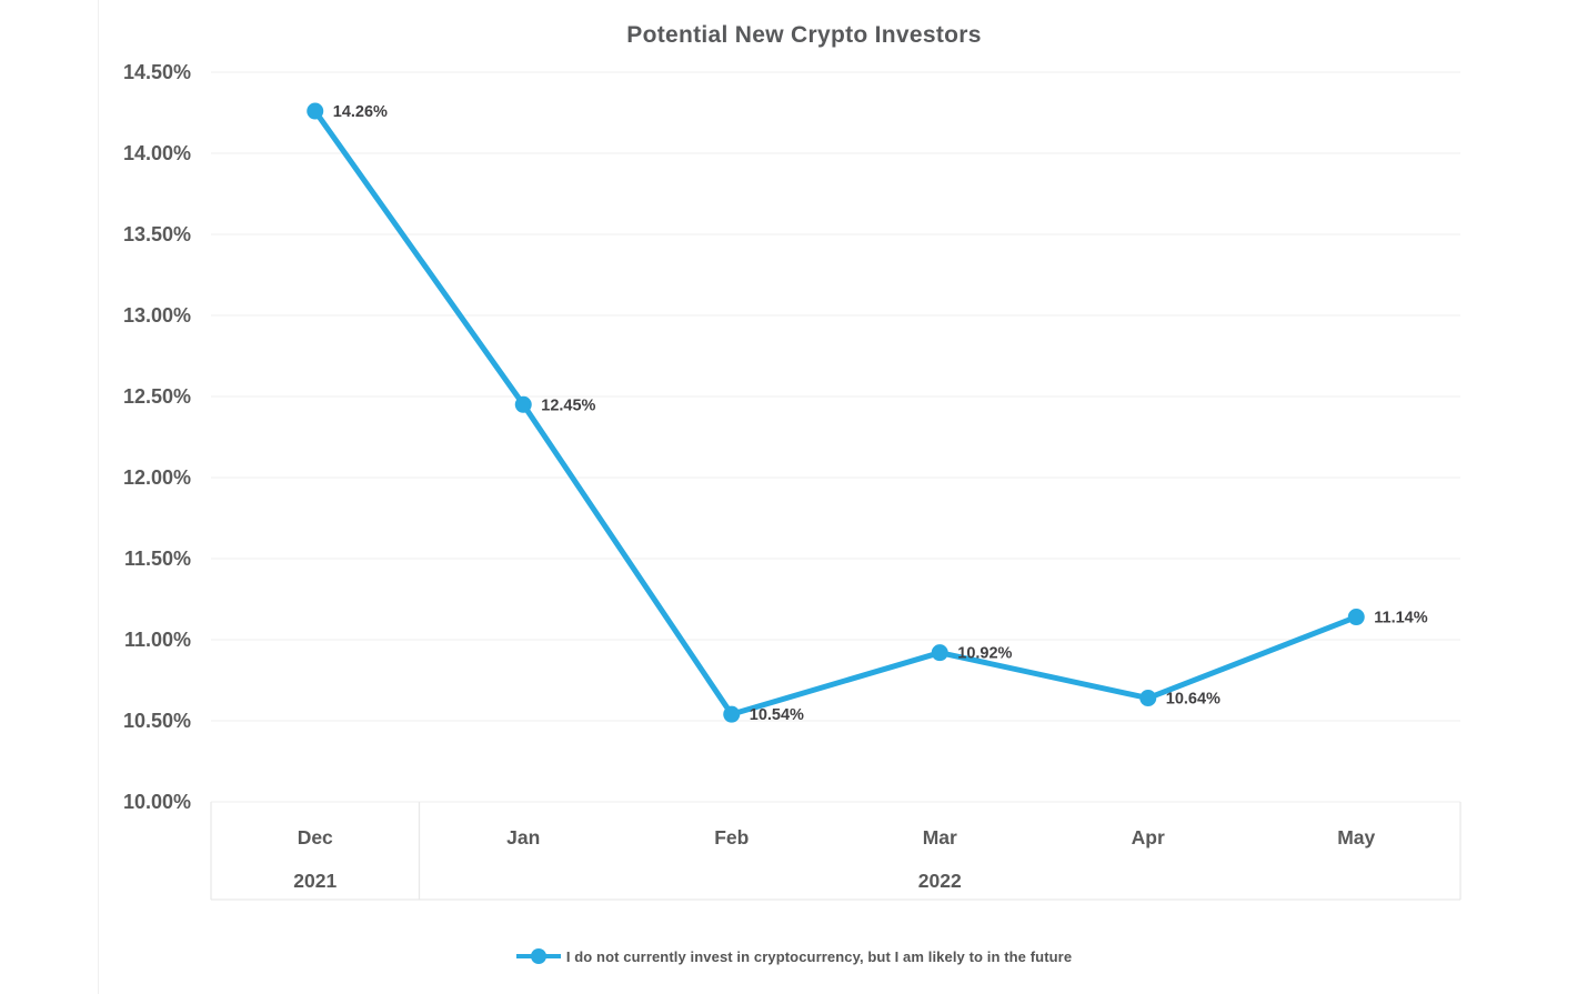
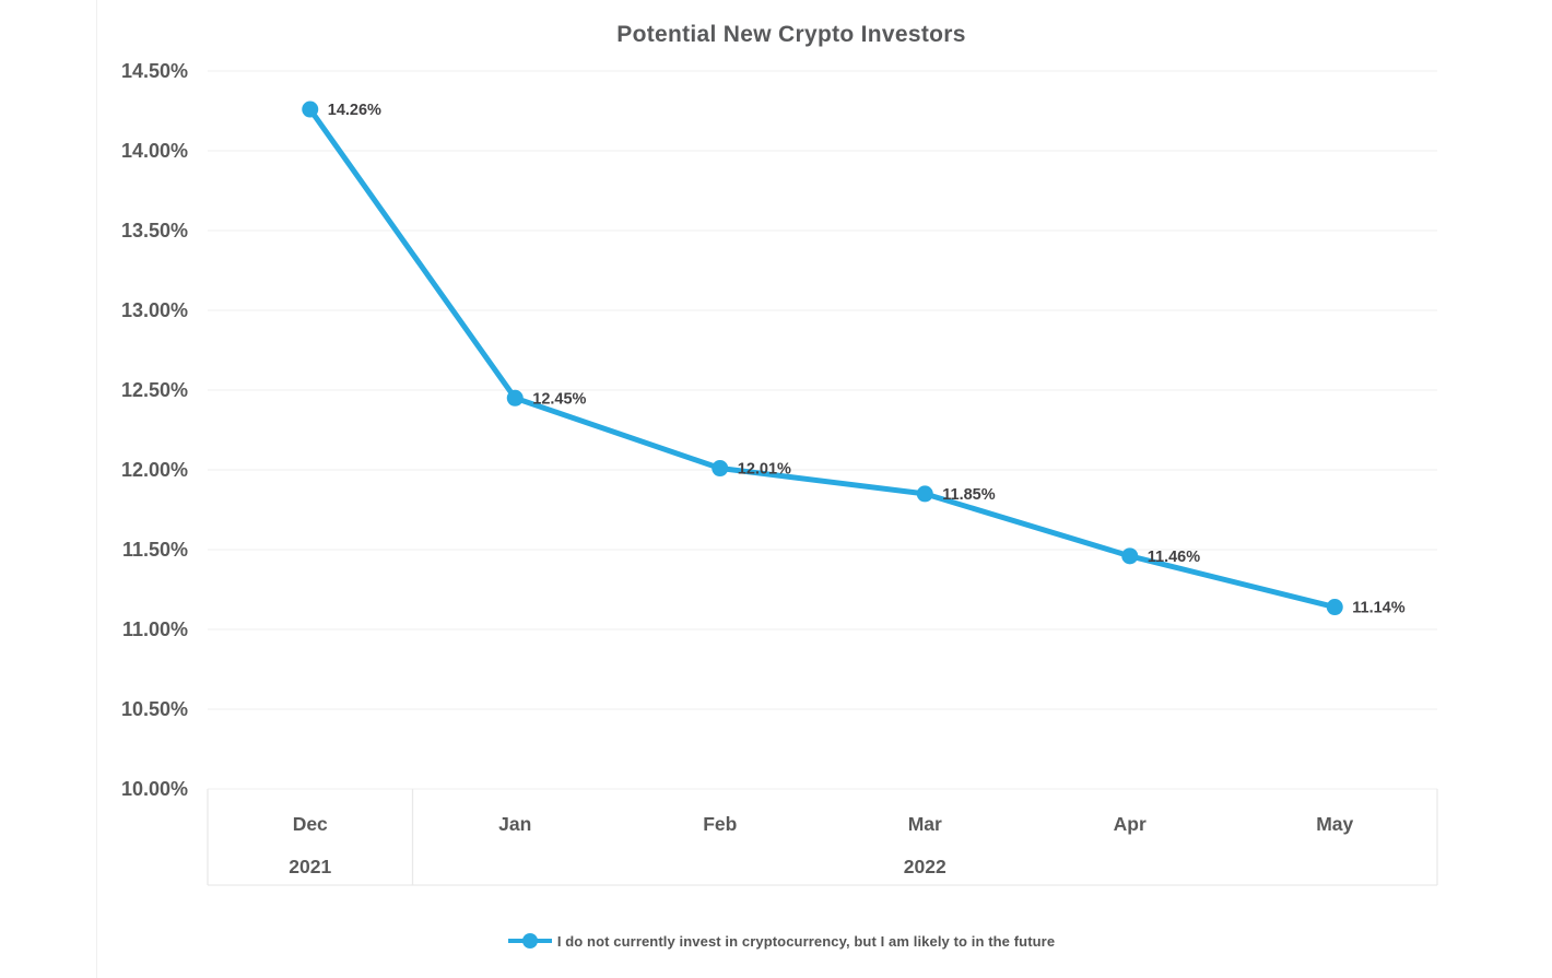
Feb: 10.54% -> 12.01%
Mar: 10.92% -> 11.85%
Apr: 10.64% -> 11.46%
